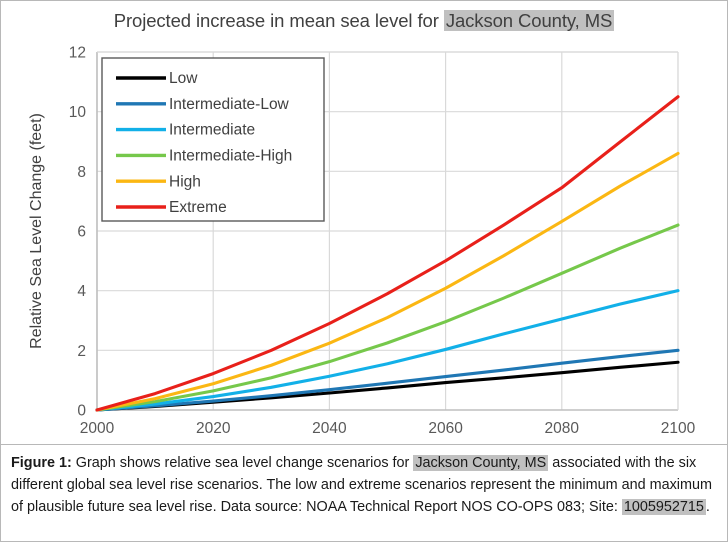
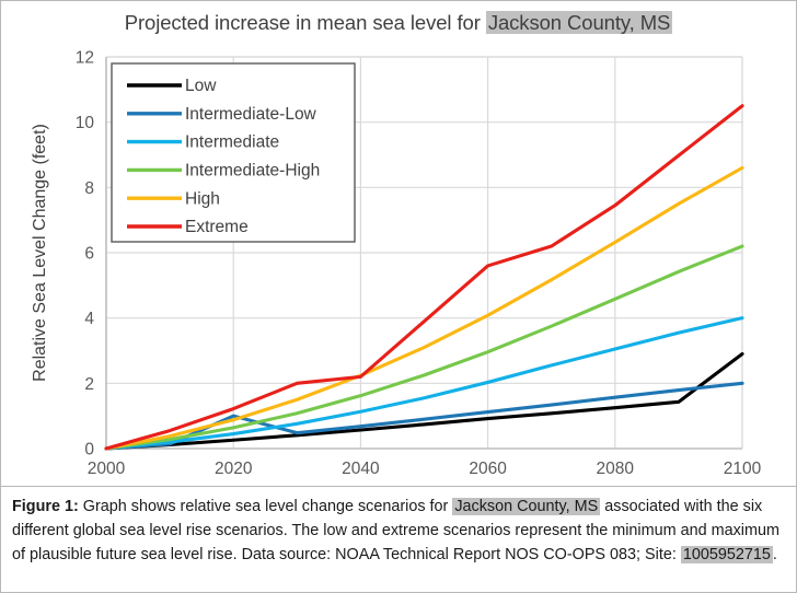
Intermediate-Low/2020: 0.3 -> 1.0
Extreme/2040: 2.9 -> 2.2
Extreme/2060: 5.0 -> 5.6
Low/2100: 1.6 -> 2.9
